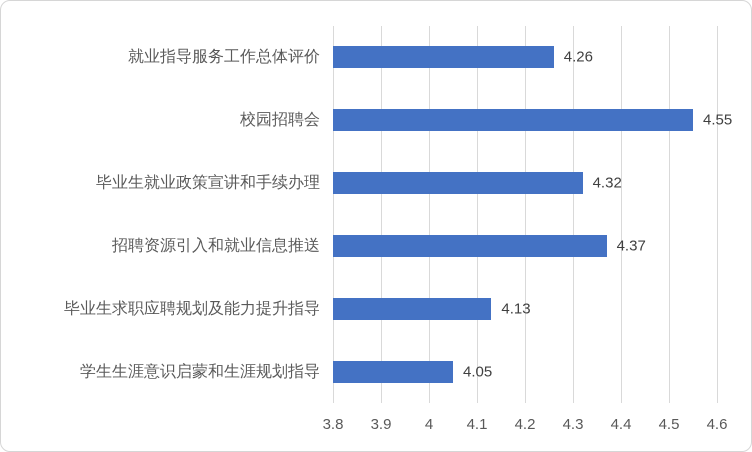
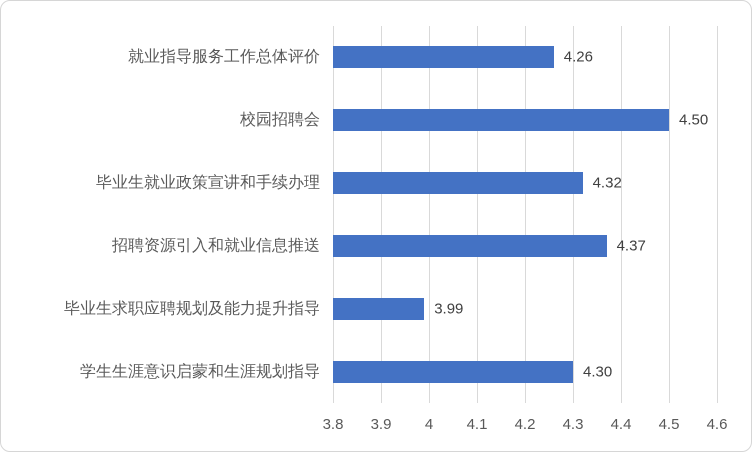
校园招聘会: 4.55 -> 4.50
毕业生求职应聘规划及能力提升指导: 4.13 -> 3.99
学生生涯意识启蒙和生涯规划指导: 4.05 -> 4.30
